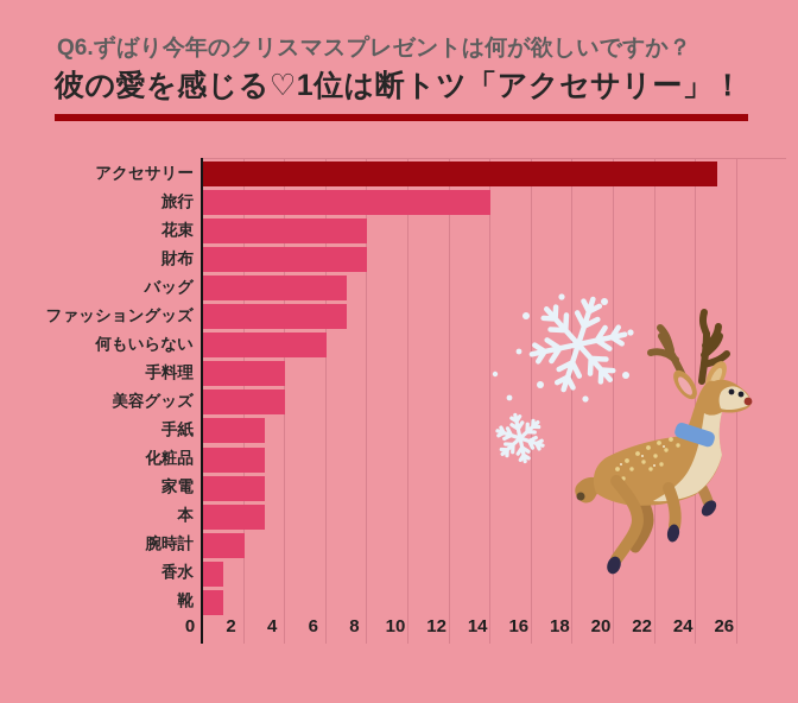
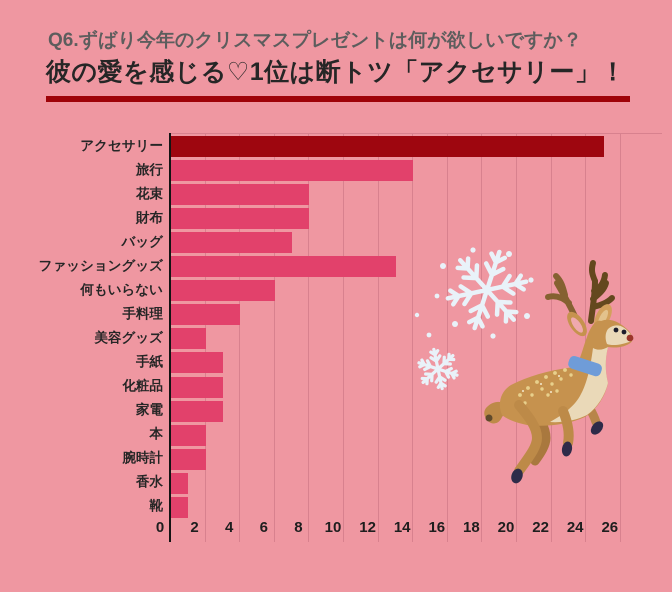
ファッショングッズ: 7 -> 13
美容グッズ: 4 -> 2
本: 3 -> 2
